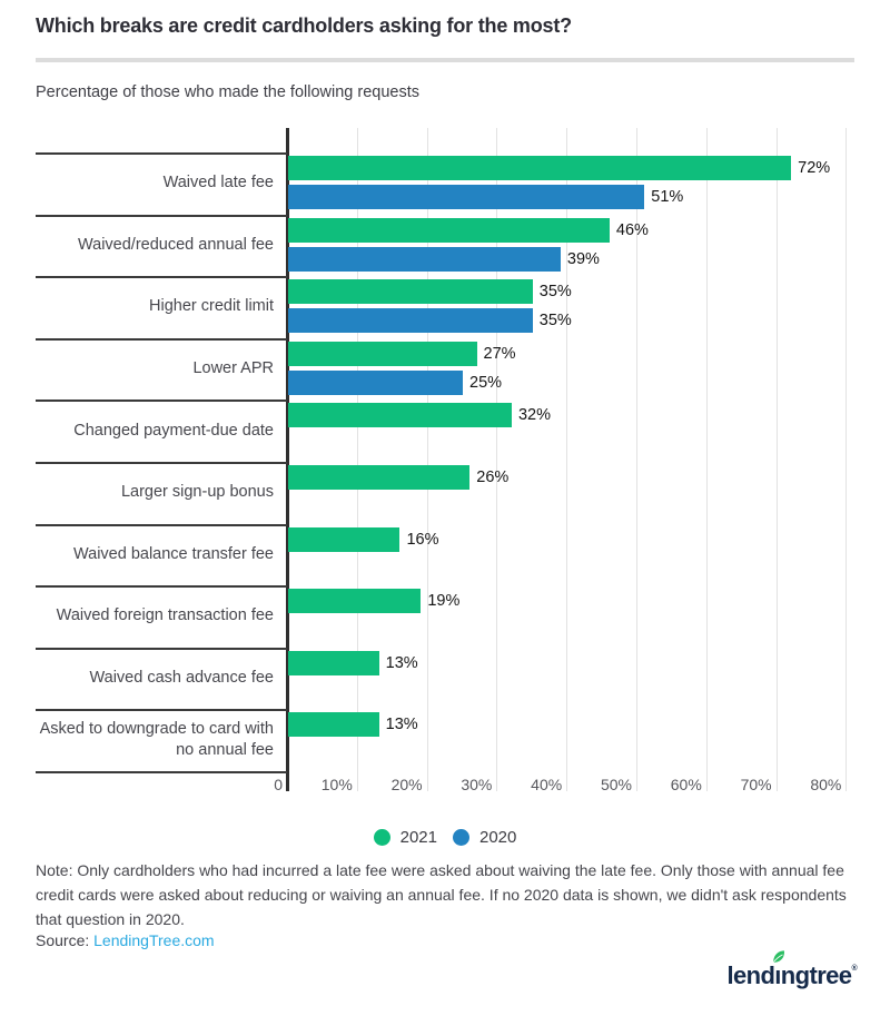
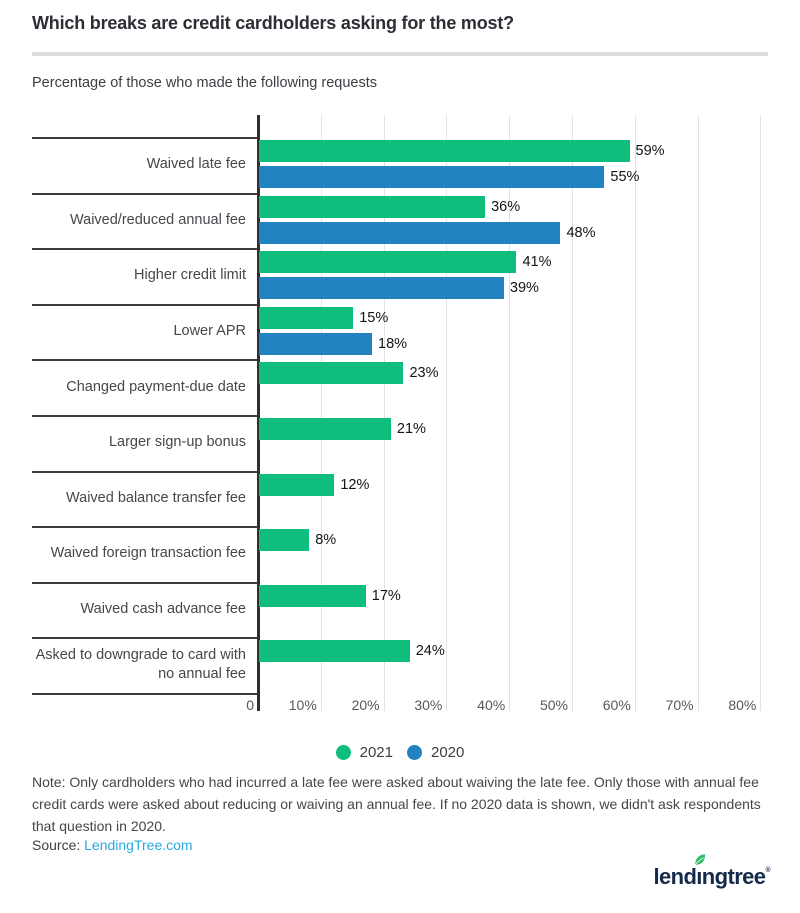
2021/Waived late fee: 72% -> 59%
2020/Waived late fee: 51% -> 55%
2021/Waived/reduced annual fee: 46% -> 36%
2020/Waived/reduced annual fee: 39% -> 48%
2021/Higher credit limit: 35% -> 41%
2020/Higher credit limit: 35% -> 39%
2021/Lower APR: 27% -> 15%
2020/Lower APR: 25% -> 18%
2021/Changed payment-due date: 32% -> 23%
2021/Larger sign-up bonus: 26% -> 21%
2021/Waived balance transfer fee: 16% -> 12%
2021/Waived foreign transaction fee: 19% -> 8%
2021/Waived cash advance fee: 13% -> 17%
2021/Asked to downgrade to card with no annual fee: 13% -> 24%
